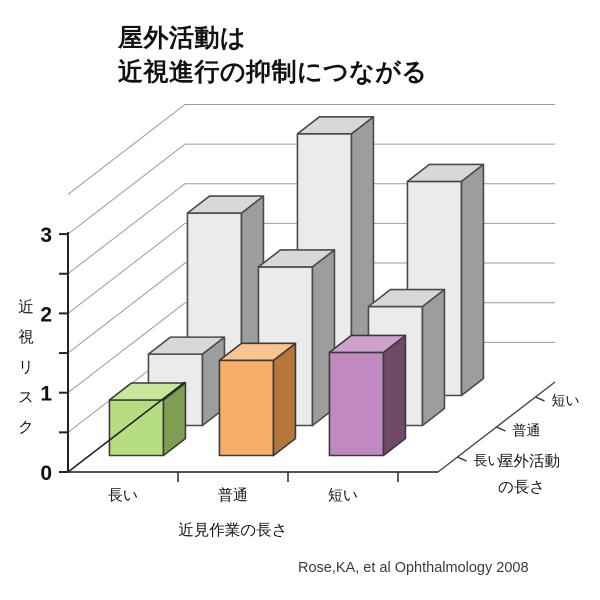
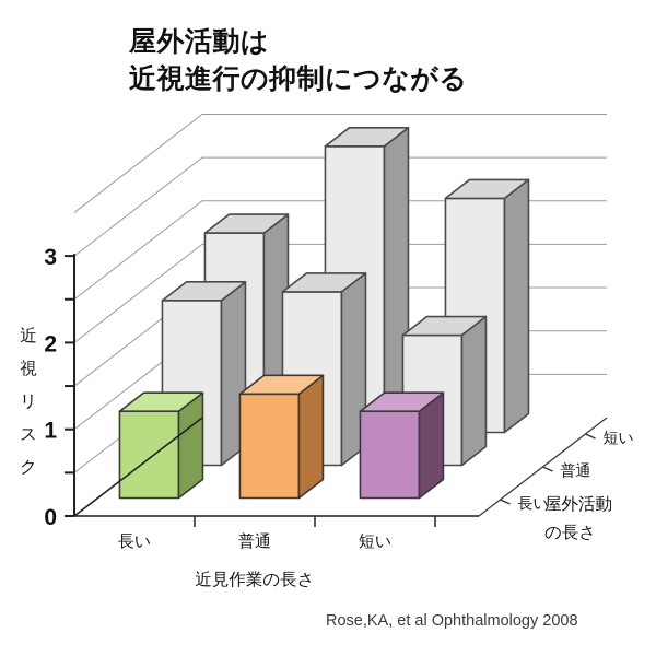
長い/長い: 0.7 -> 1.0
普通/長い: 0.9 -> 1.9
長い/短い: 1.3 -> 1.0
